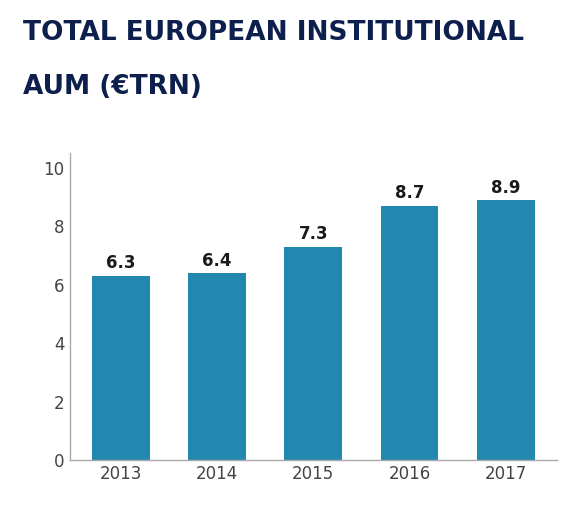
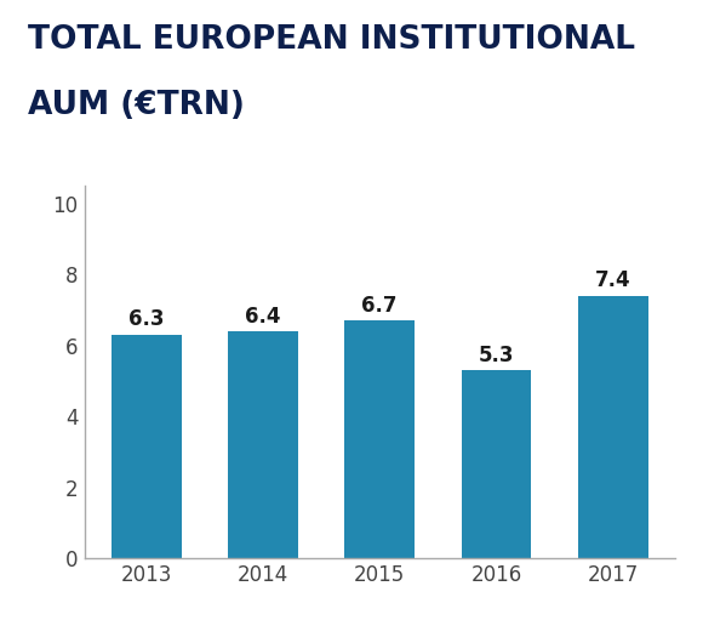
2015: 7.3 -> 6.7
2016: 8.7 -> 5.3
2017: 8.9 -> 7.4
